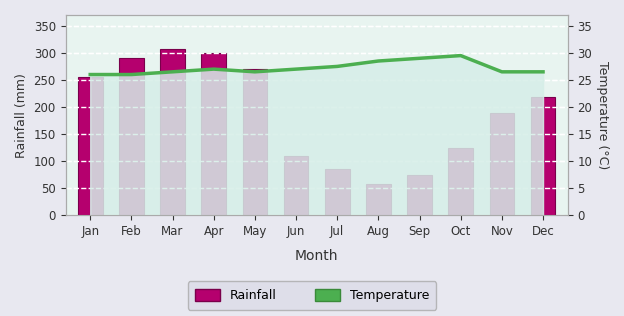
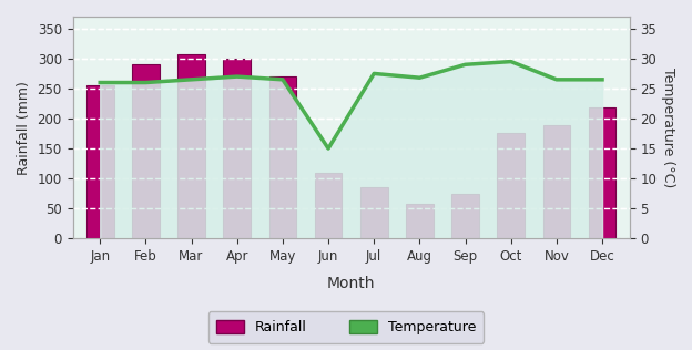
Temperature/Jun: 27.0 -> 15.0
Temperature/Aug: 28.5 -> 26.8
Rainfall/Oct: 125 -> 176
